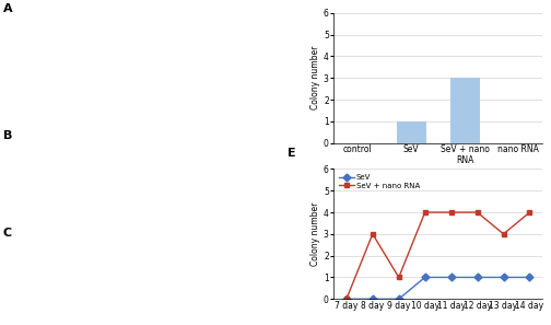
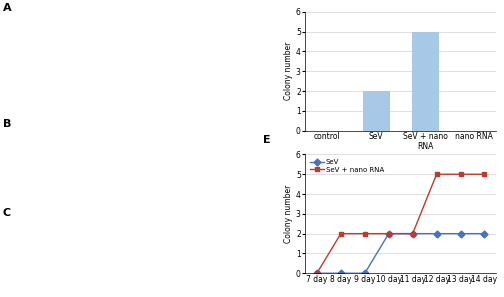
SeV: 1 -> 2
SeV + nano RNA: 3 -> 5
SeV + nano RNA/8 day: 3 -> 2
SeV + nano RNA/9 day: 1 -> 2
SeV/10 day: 1 -> 2
SeV + nano RNA/10 day: 4 -> 2
SeV/11 day: 1 -> 2
SeV + nano RNA/11 day: 4 -> 2
SeV/12 day: 1 -> 2
SeV + nano RNA/12 day: 4 -> 5
SeV/13 day: 1 -> 2
SeV + nano RNA/13 day: 3 -> 5
SeV/14 day: 1 -> 2
SeV + nano RNA/14 day: 4 -> 5
